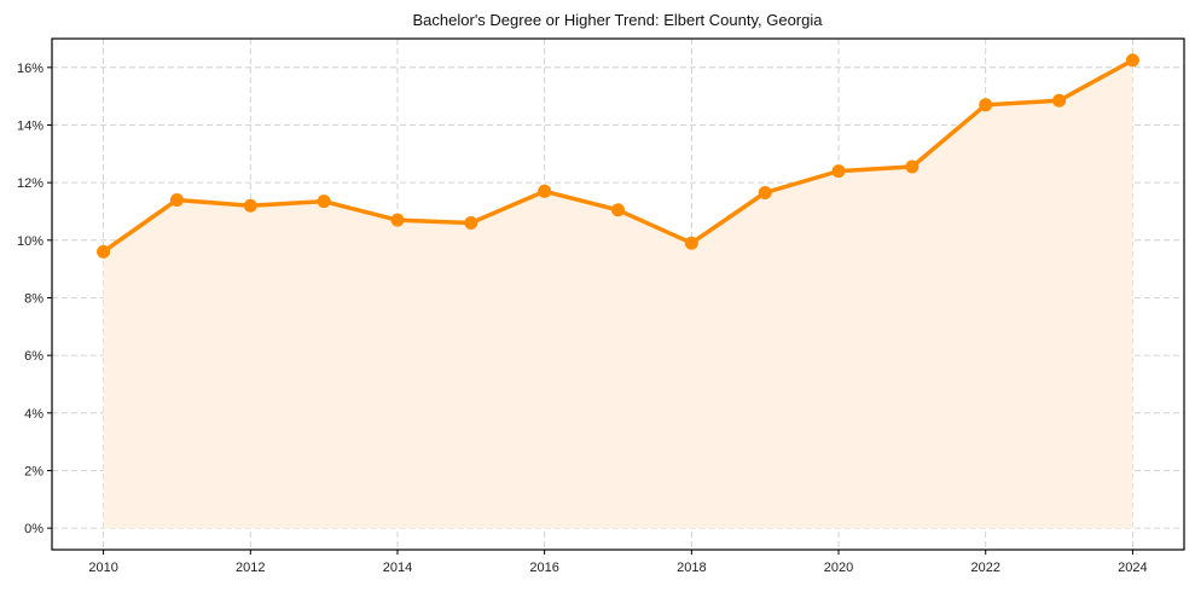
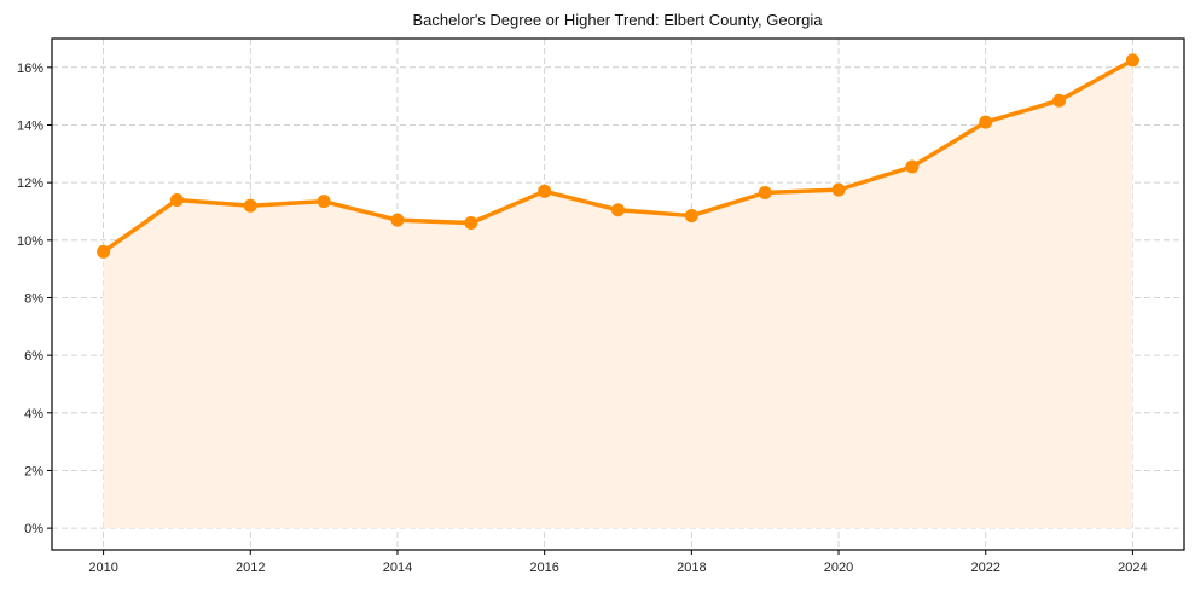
2018: 9.9% -> 10.8%
2020: 12.4% -> 11.8%
2022: 14.7% -> 14.1%
